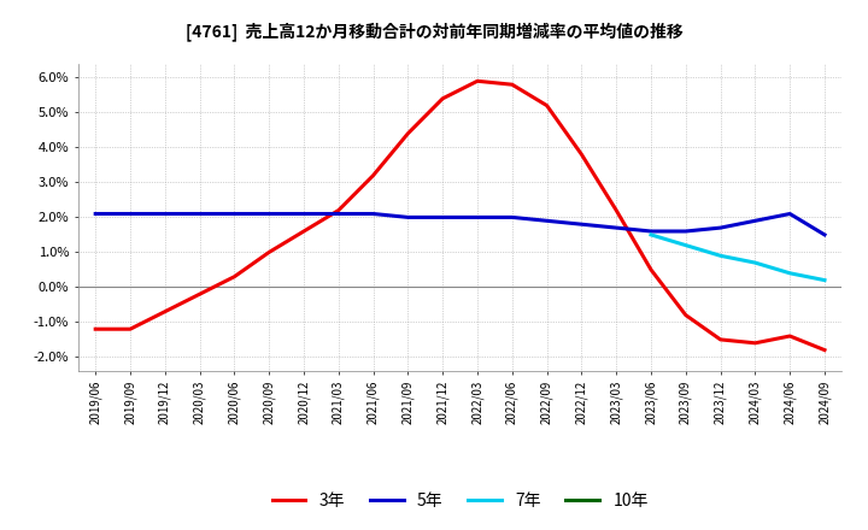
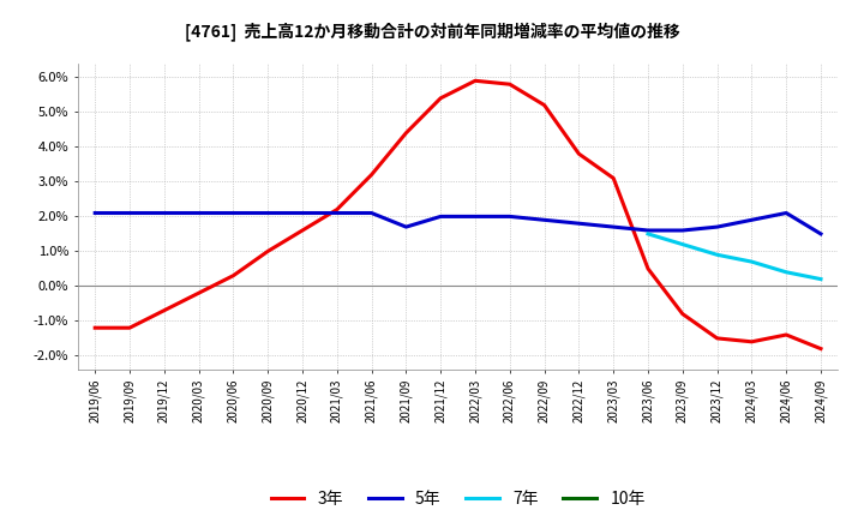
5年/2021/09: 2.0% -> 1.7%
3年/2023/03: 2.2% -> 3.1%
